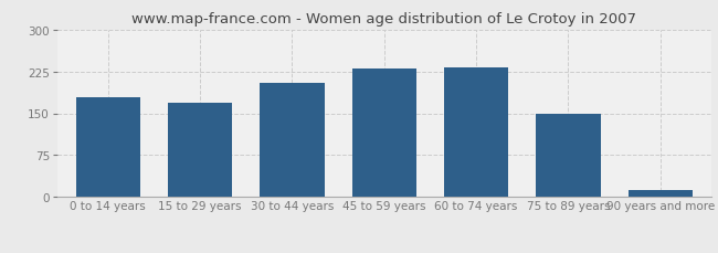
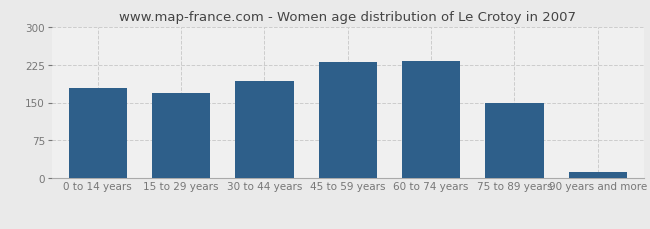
30 to 44 years: 204 -> 193
